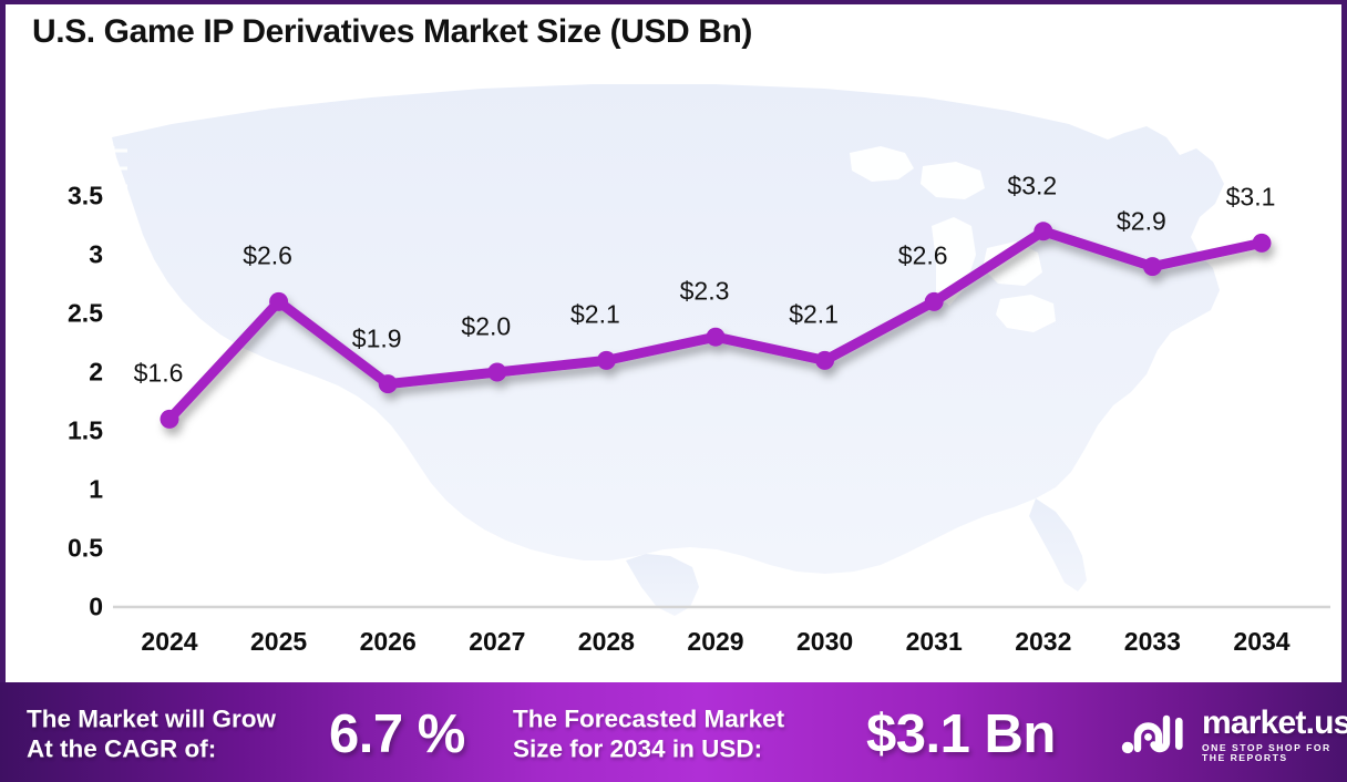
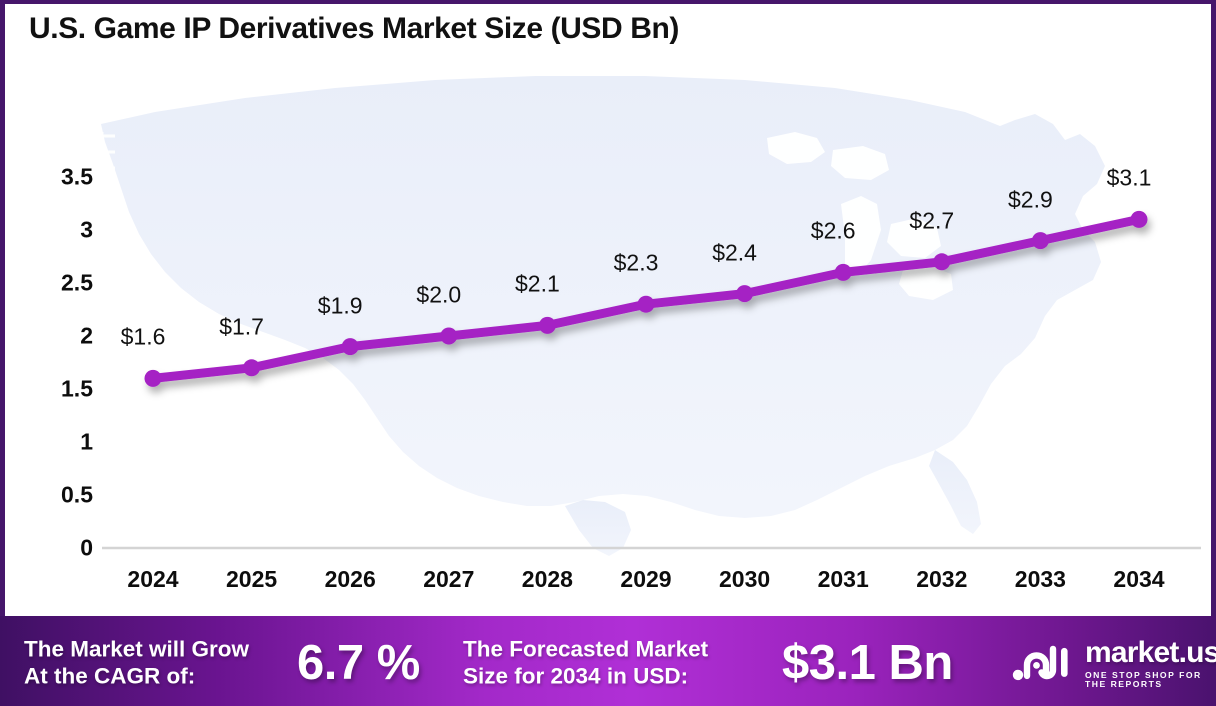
2025: $2.6 -> $1.7
2030: $2.1 -> $2.4
2032: $3.2 -> $2.7
